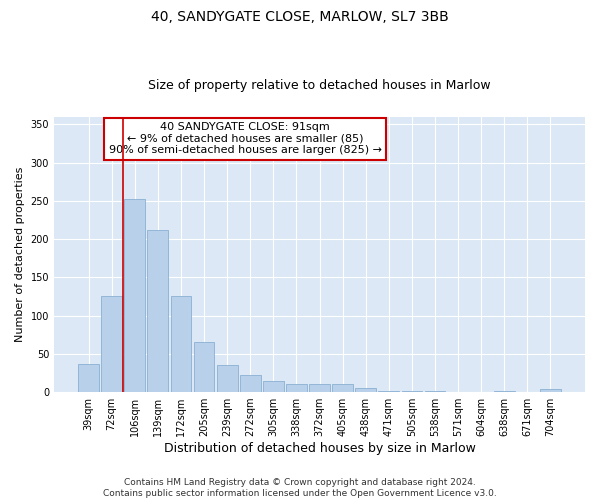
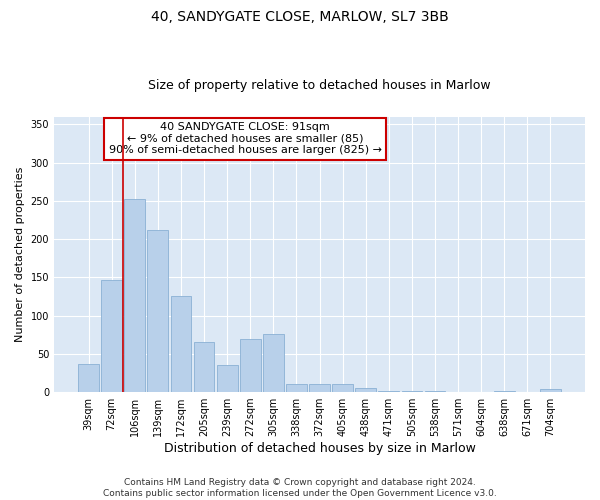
72sqm: 125 -> 146
272sqm: 22 -> 70
305sqm: 15 -> 76
